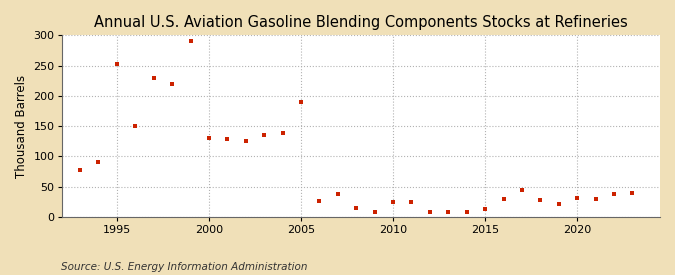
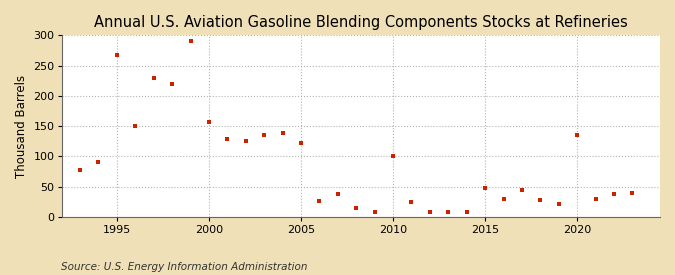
1995: 253 -> 268
2000: 130 -> 156
2005: 190 -> 122
2010: 25 -> 100
2015: 13 -> 48
2020: 32 -> 136
